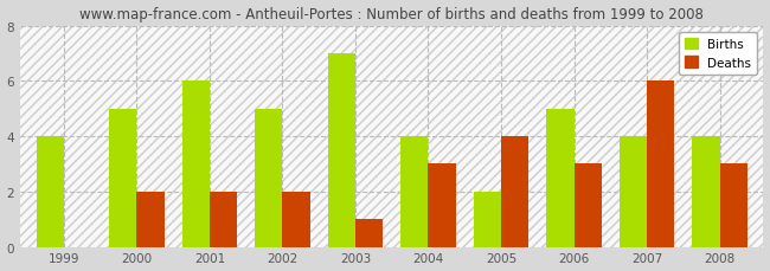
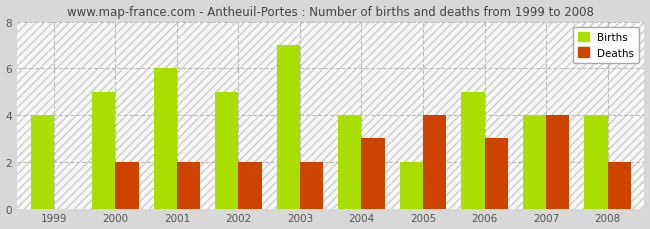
Deaths/2003: 1 -> 2
Deaths/2007: 6 -> 4
Deaths/2008: 3 -> 2
